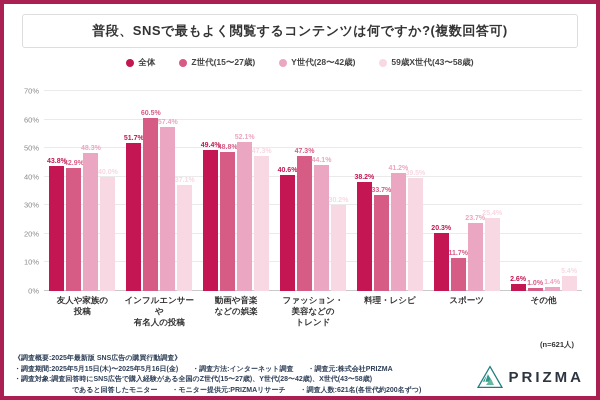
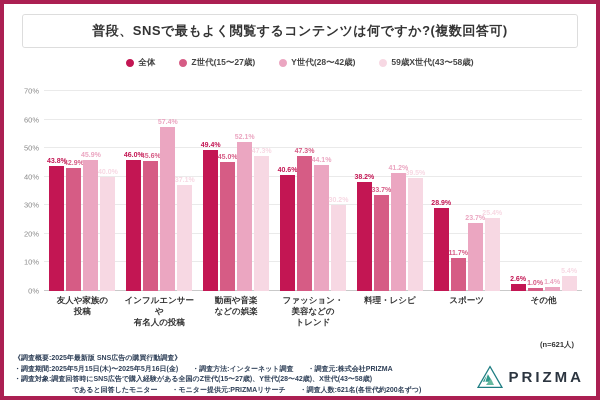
Y世代(28〜42歳)/友人や家族の投稿: 48.3% -> 45.9%
全体/インフルエンサーや有名人の投稿: 51.7% -> 46.0%
Z世代(15〜27歳)/インフルエンサーや有名人の投稿: 60.5% -> 45.6%
Z世代(15〜27歳)/動画や音楽などの娯楽: 48.8% -> 45.0%
全体/スポーツ: 20.3% -> 28.9%
